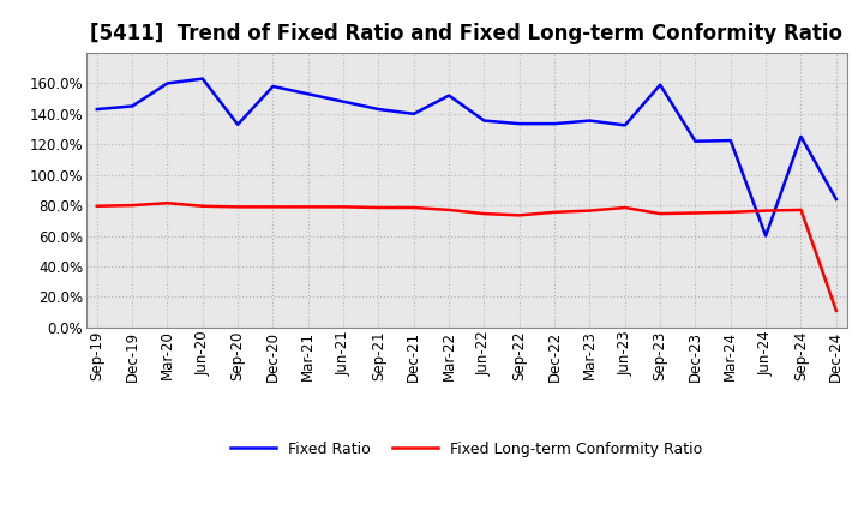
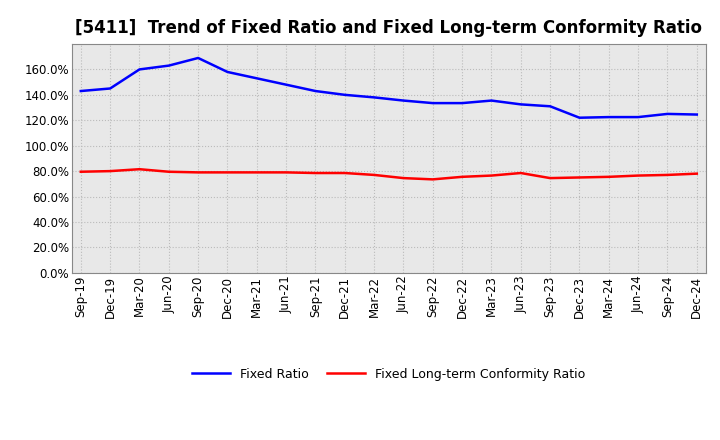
Fixed Ratio/Sep-20: 133% -> 169%
Fixed Ratio/Mar-22: 152% -> 138%
Fixed Ratio/Sep-23: 159% -> 131%
Fixed Ratio/Jun-24: 60% -> 122%
Fixed Ratio/Dec-24: 84% -> 124%
Fixed Long-term Conformity Ratio/Dec-24: 11% -> 78%
